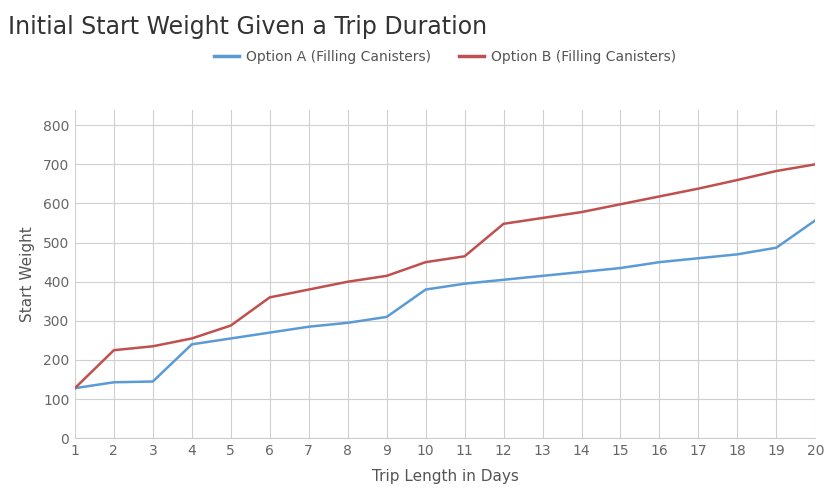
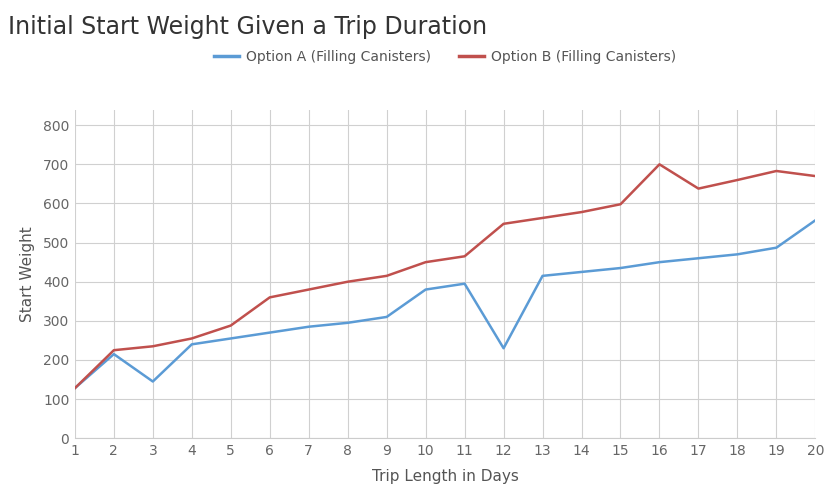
Option A (Filling Canisters)/2: 143 -> 215
Option A (Filling Canisters)/12: 405 -> 230
Option B (Filling Canisters)/16: 618 -> 700
Option B (Filling Canisters)/20: 700 -> 670
